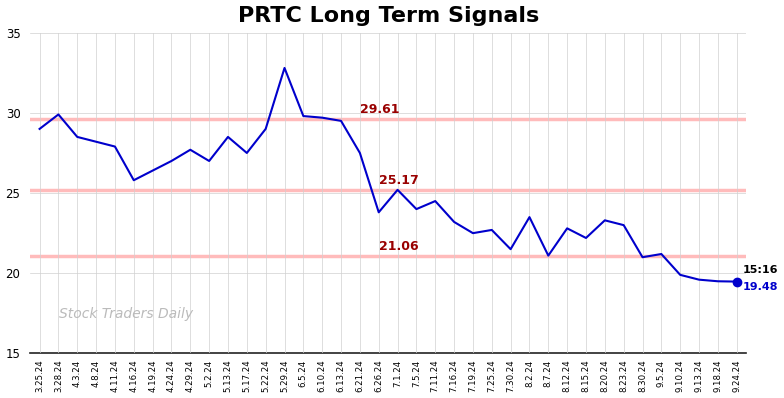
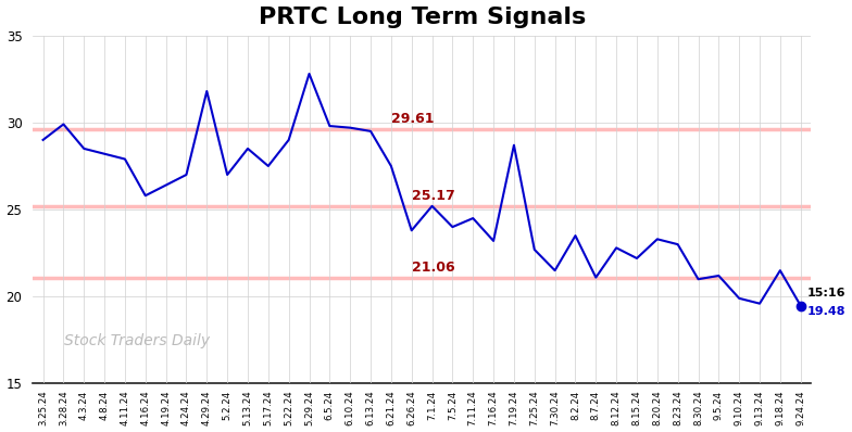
4.29.24: 27.7 -> 31.8
7.19.24: 22.5 -> 28.7
9.18.24: 19.5 -> 21.5
